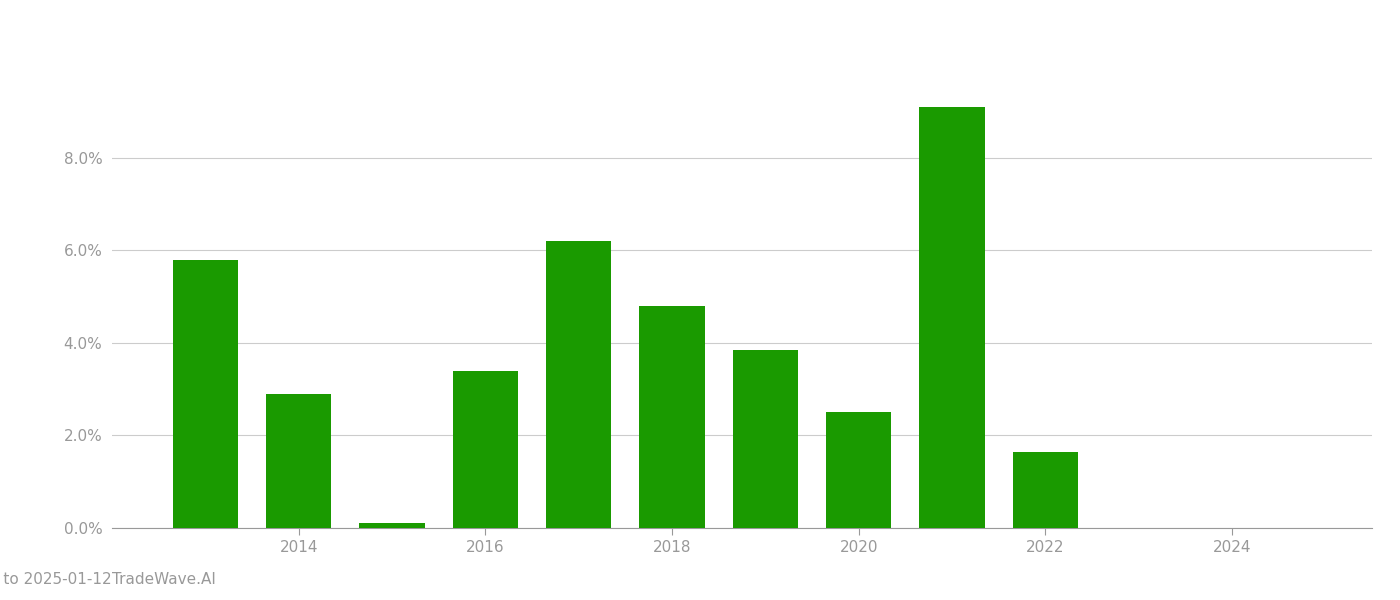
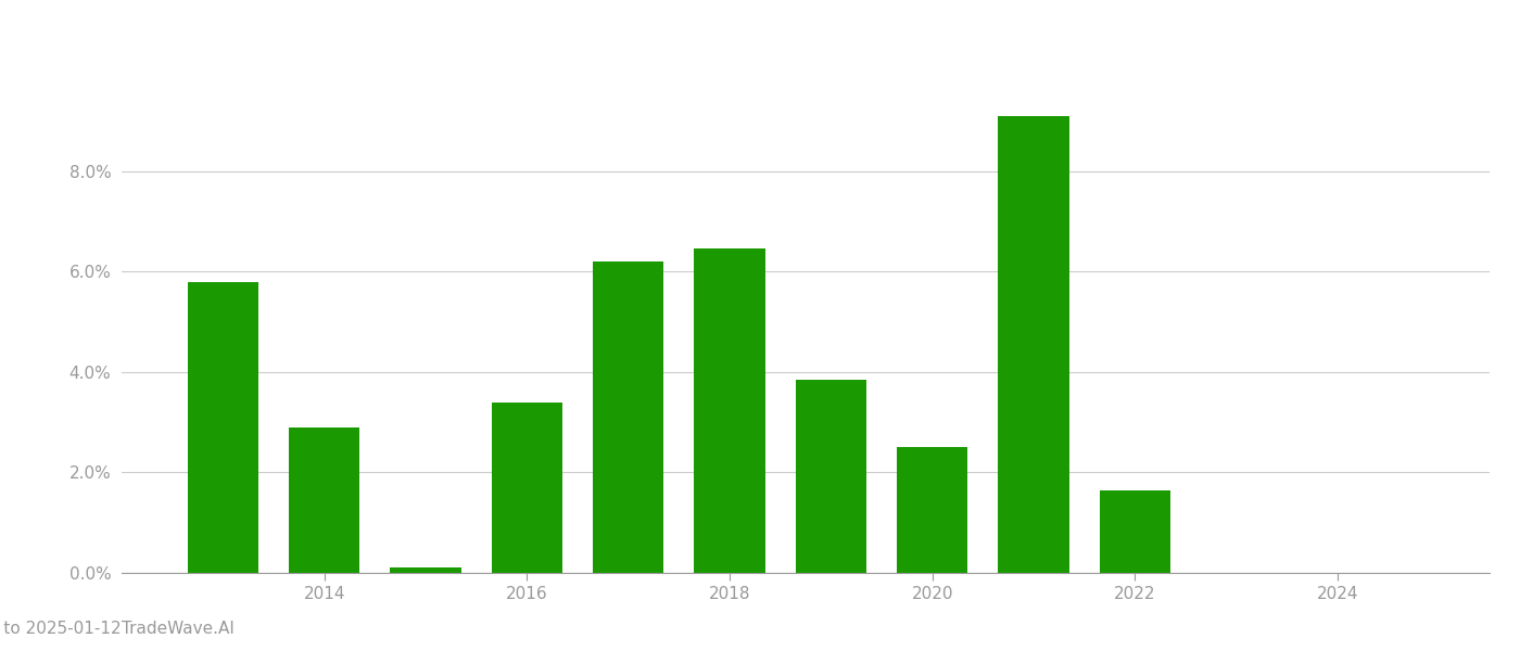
2018: 4.80% -> 6.45%
